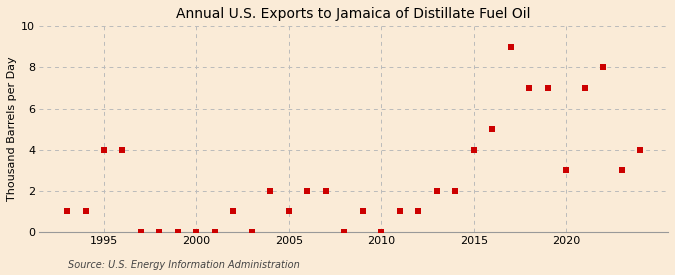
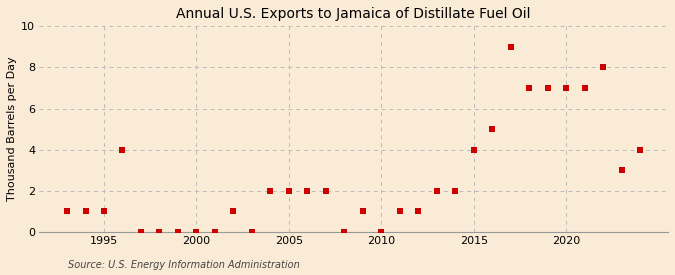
1995: 4 -> 1
2005: 1 -> 2
2020: 3 -> 7
